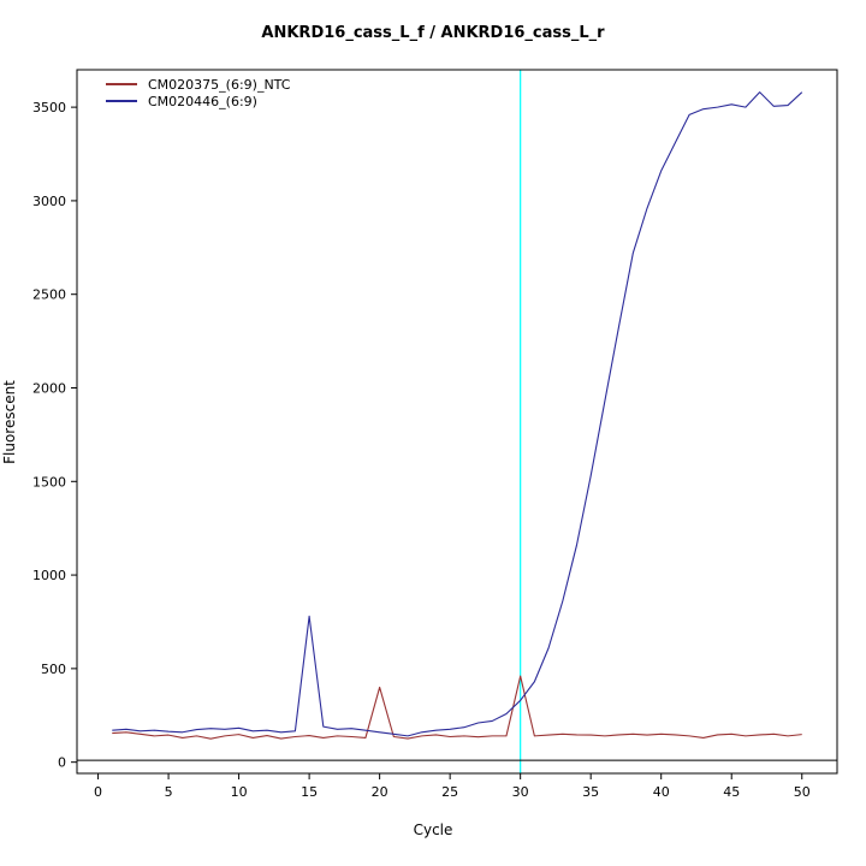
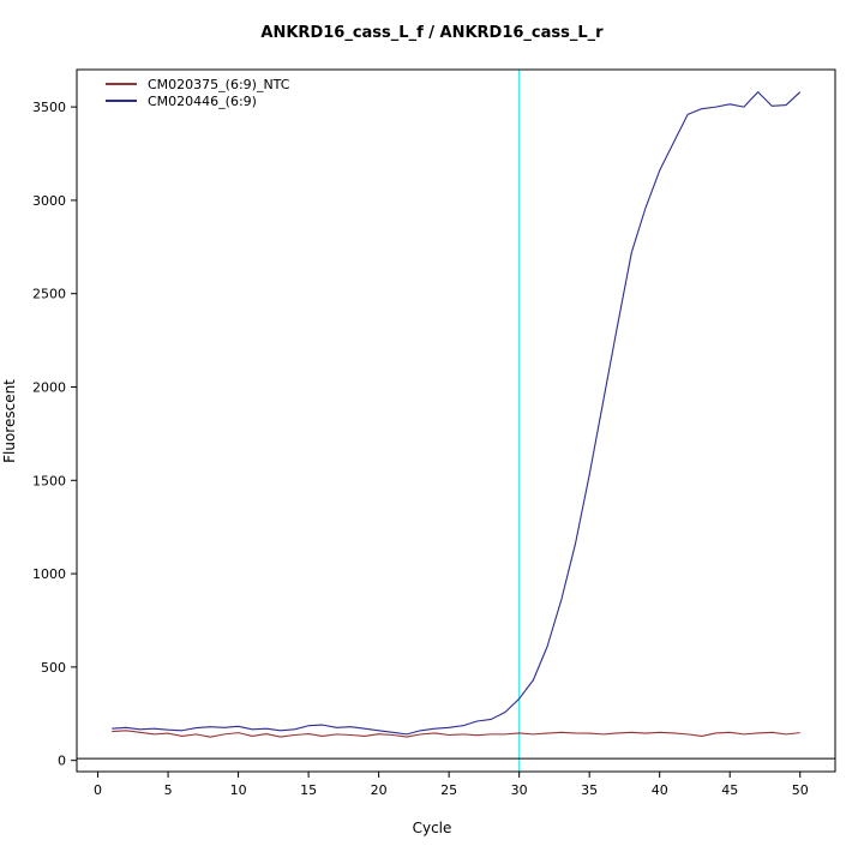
CM020446_(6:9)/15: 780 -> 190
CM020375_(6:9)_NTC/20: 400 -> 140
CM020375_(6:9)_NTC/30: 460 -> 150
